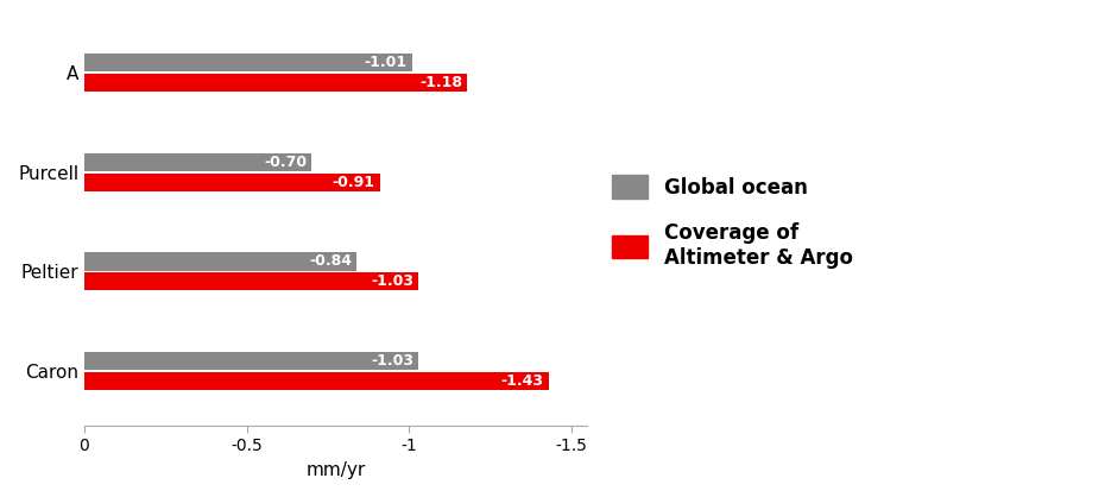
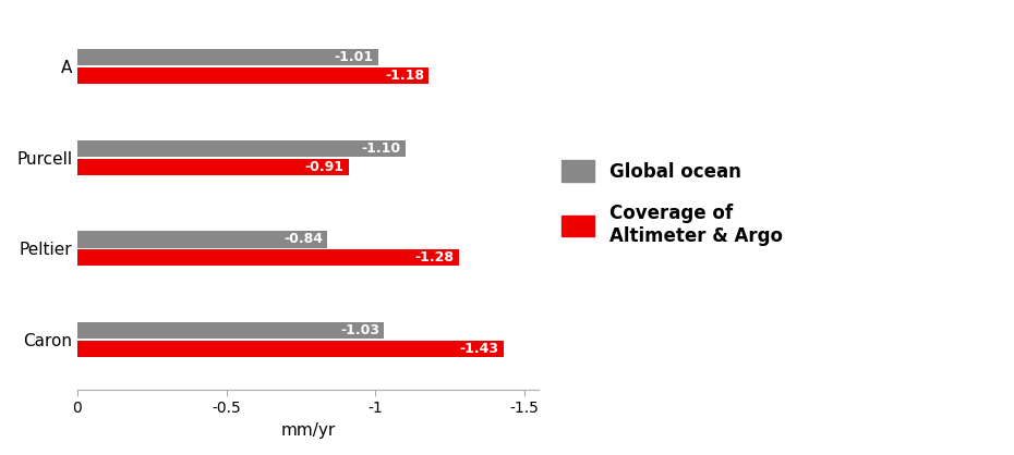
Global ocean/Purcell: -0.70 -> -1.10
Coverage of Altimeter & Argo/Peltier: -1.03 -> -1.28
